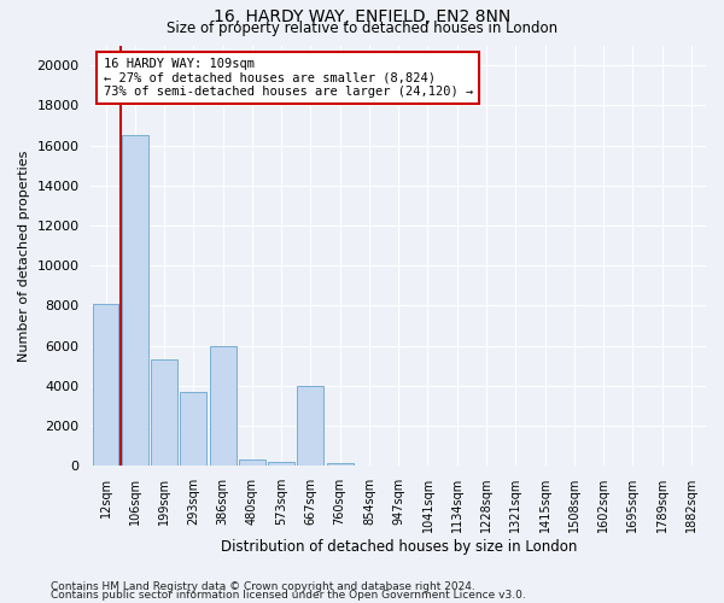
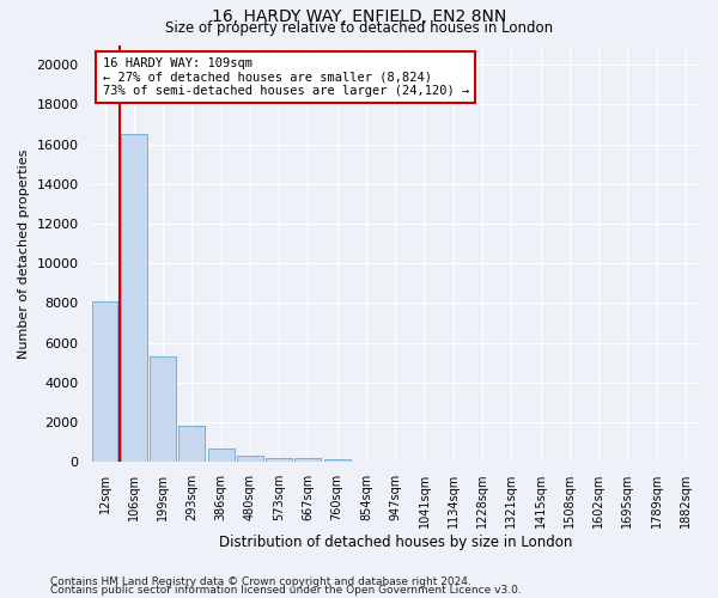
293sqm: 3700 -> 1800
386sqm: 6000 -> 700
667sqm: 4000 -> 200
